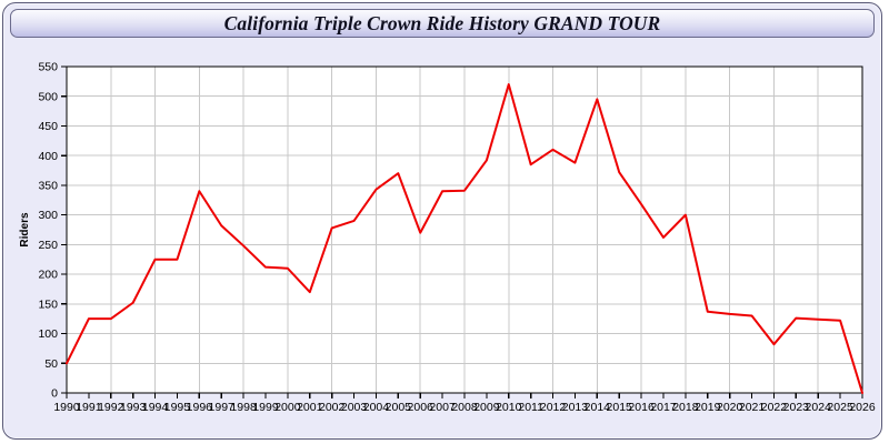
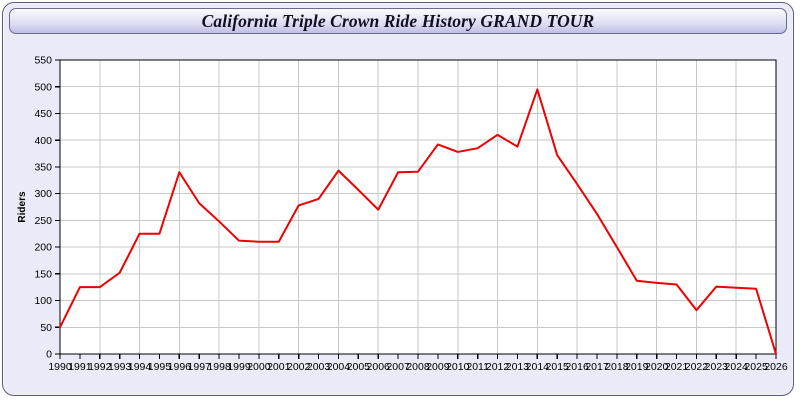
2001: 170 -> 210
2005: 370 -> 310
2010: 520 -> 380
2018: 300 -> 200
